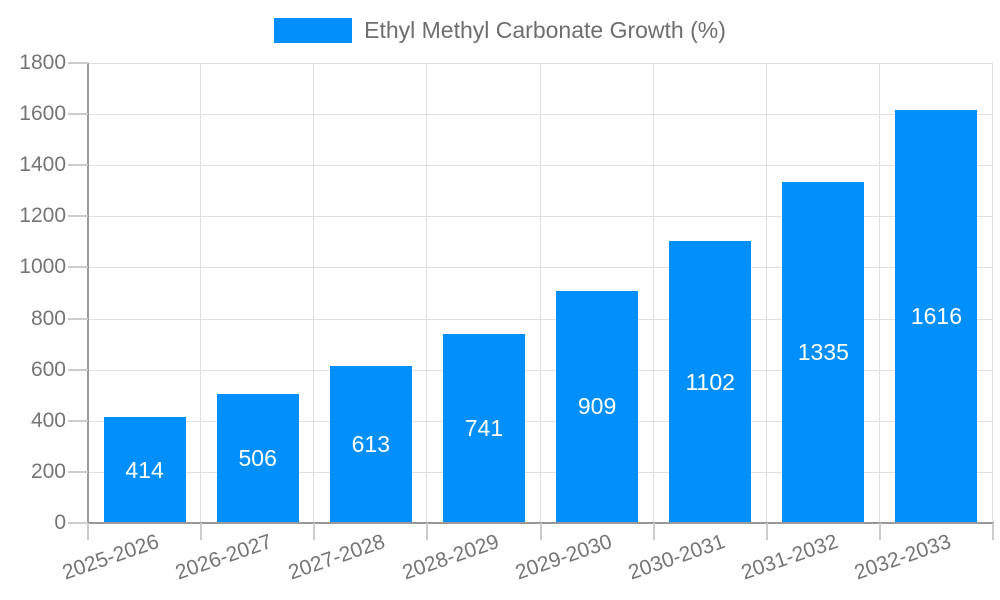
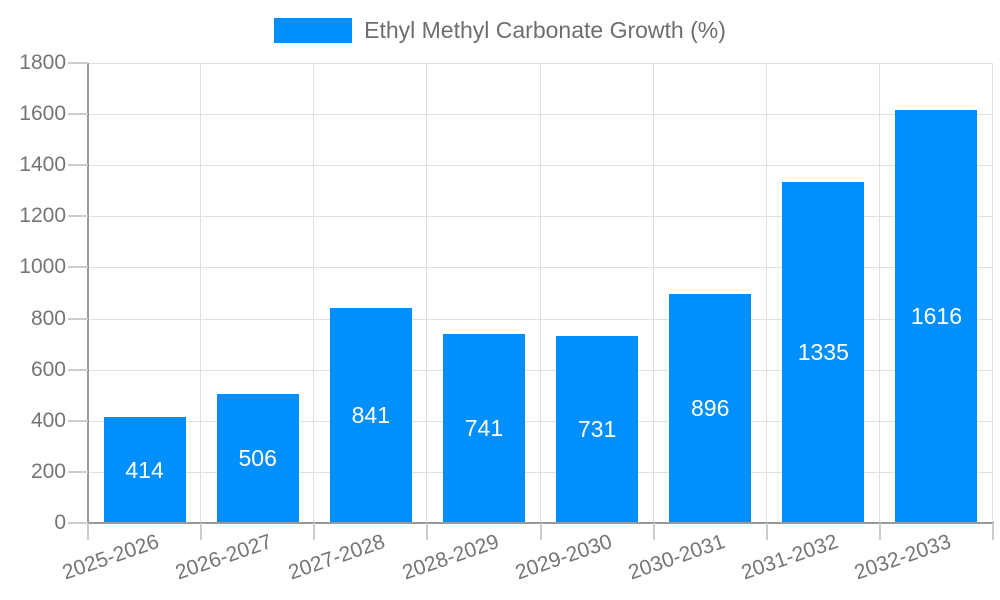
2027-2028: 613 -> 841
2029-2030: 909 -> 731
2030-2031: 1102 -> 896
